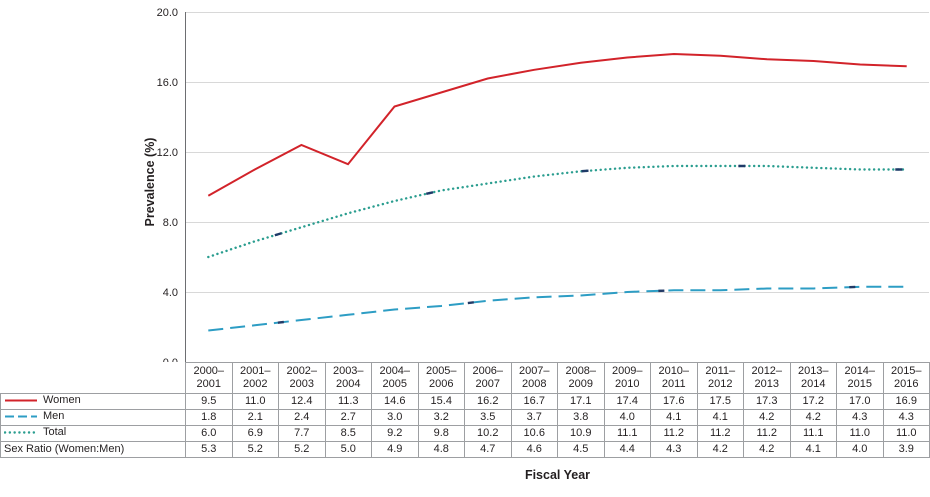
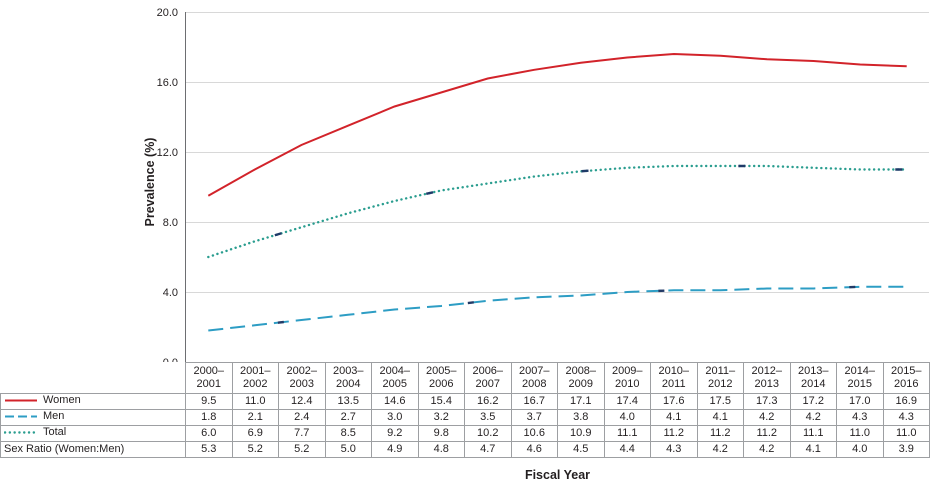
Women/2003–2004: 11.3 -> 13.5
